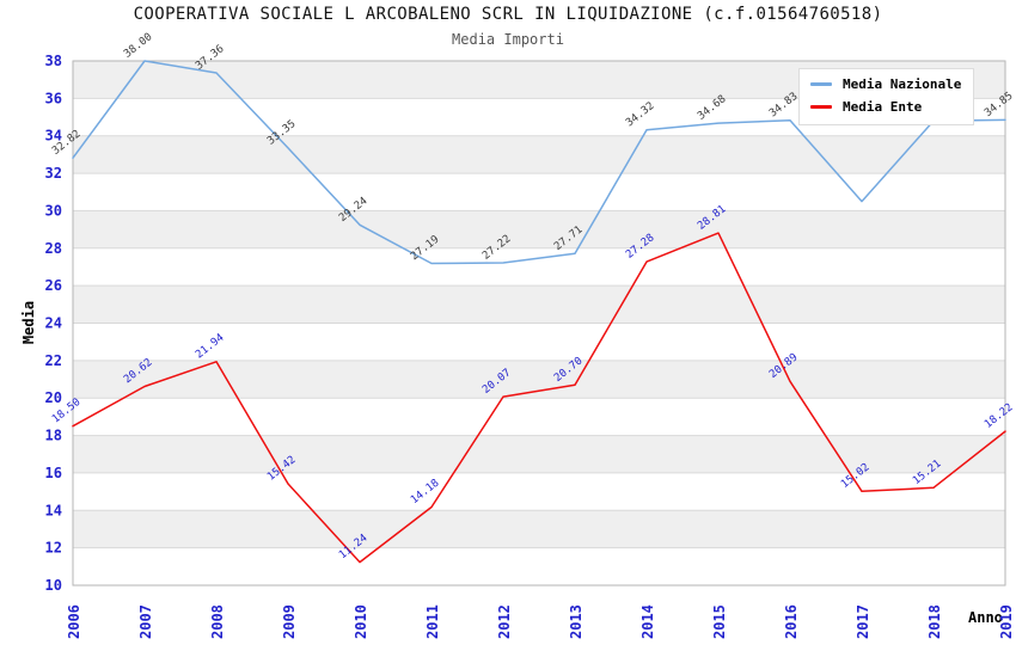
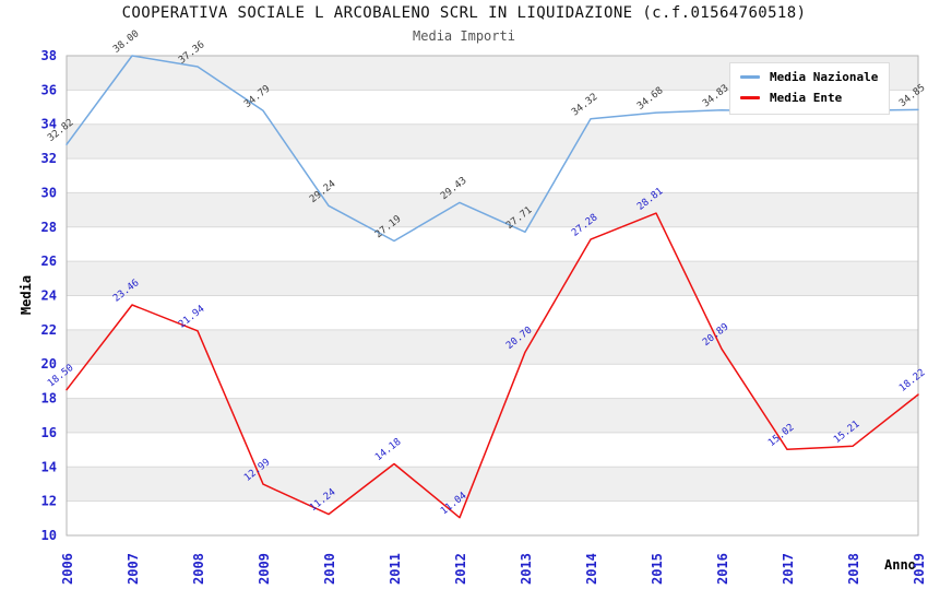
Media Ente/2007: 20.62 -> 23.46
Media Nazionale/2009: 33.35 -> 34.79
Media Ente/2009: 15.42 -> 12.99
Media Nazionale/2012: 27.22 -> 29.43
Media Ente/2012: 20.07 -> 11.04
Media Nazionale/2017: 30.5 -> 34.8
